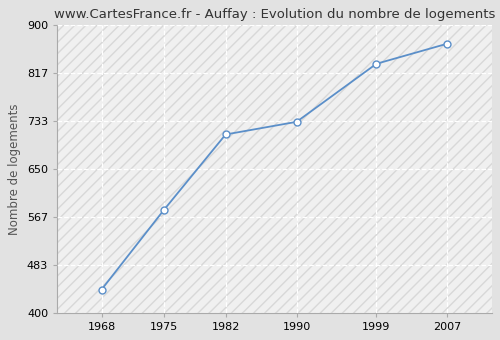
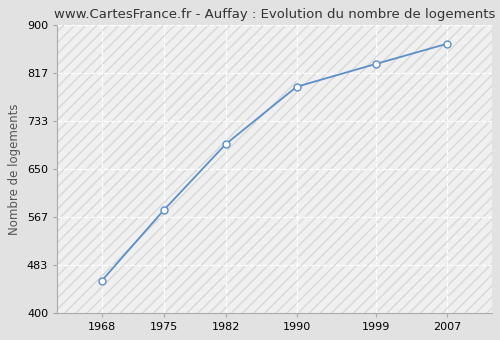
1968: 440 -> 455
1982: 710 -> 693
1990: 732 -> 793
